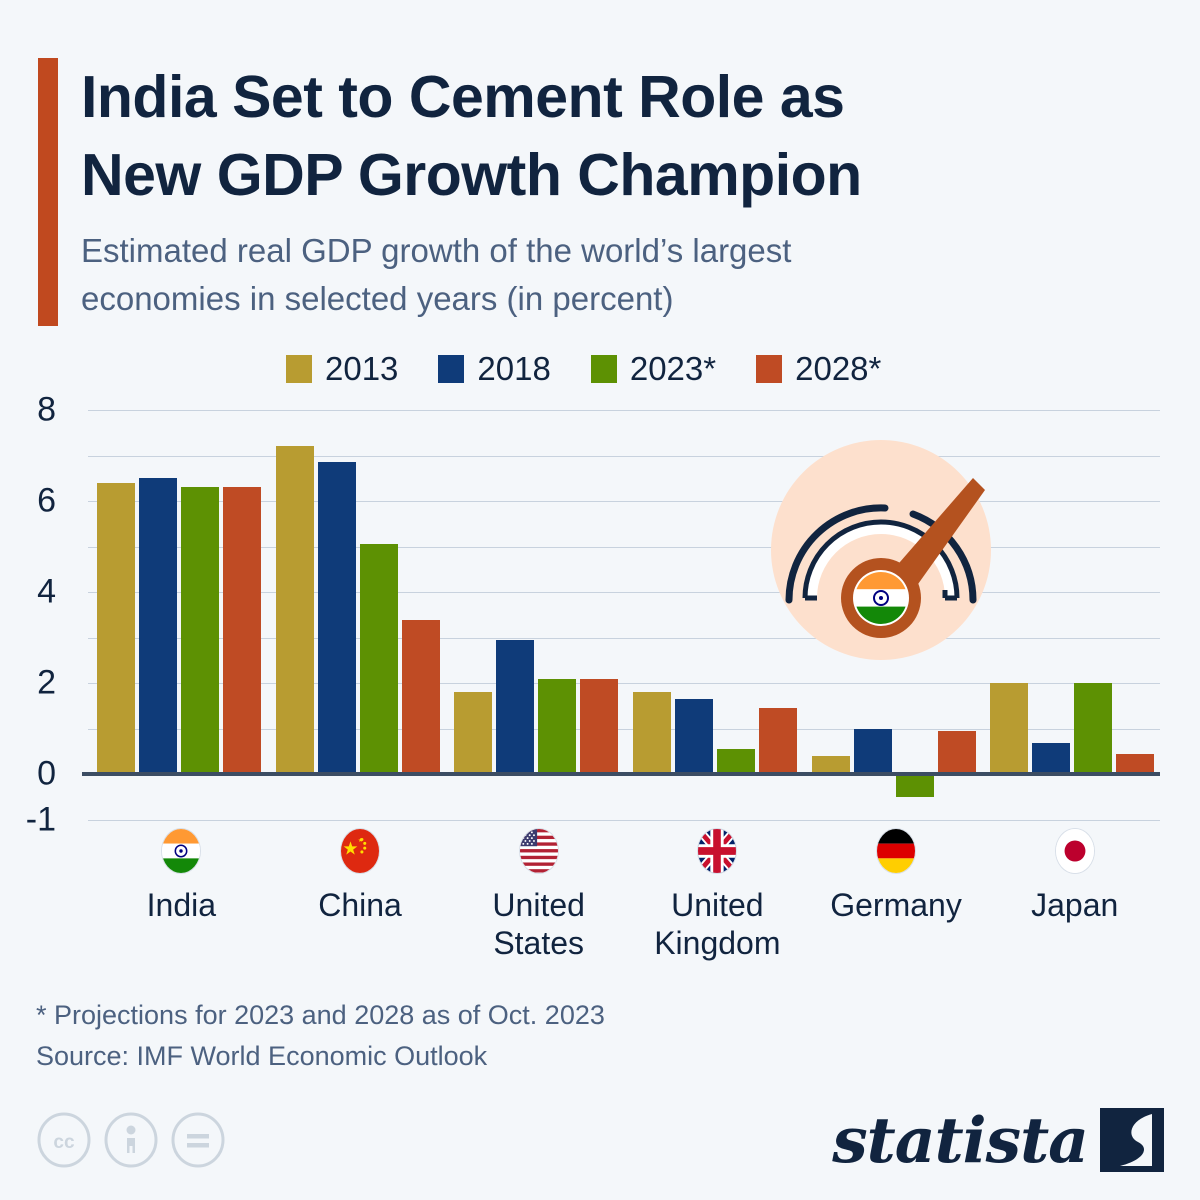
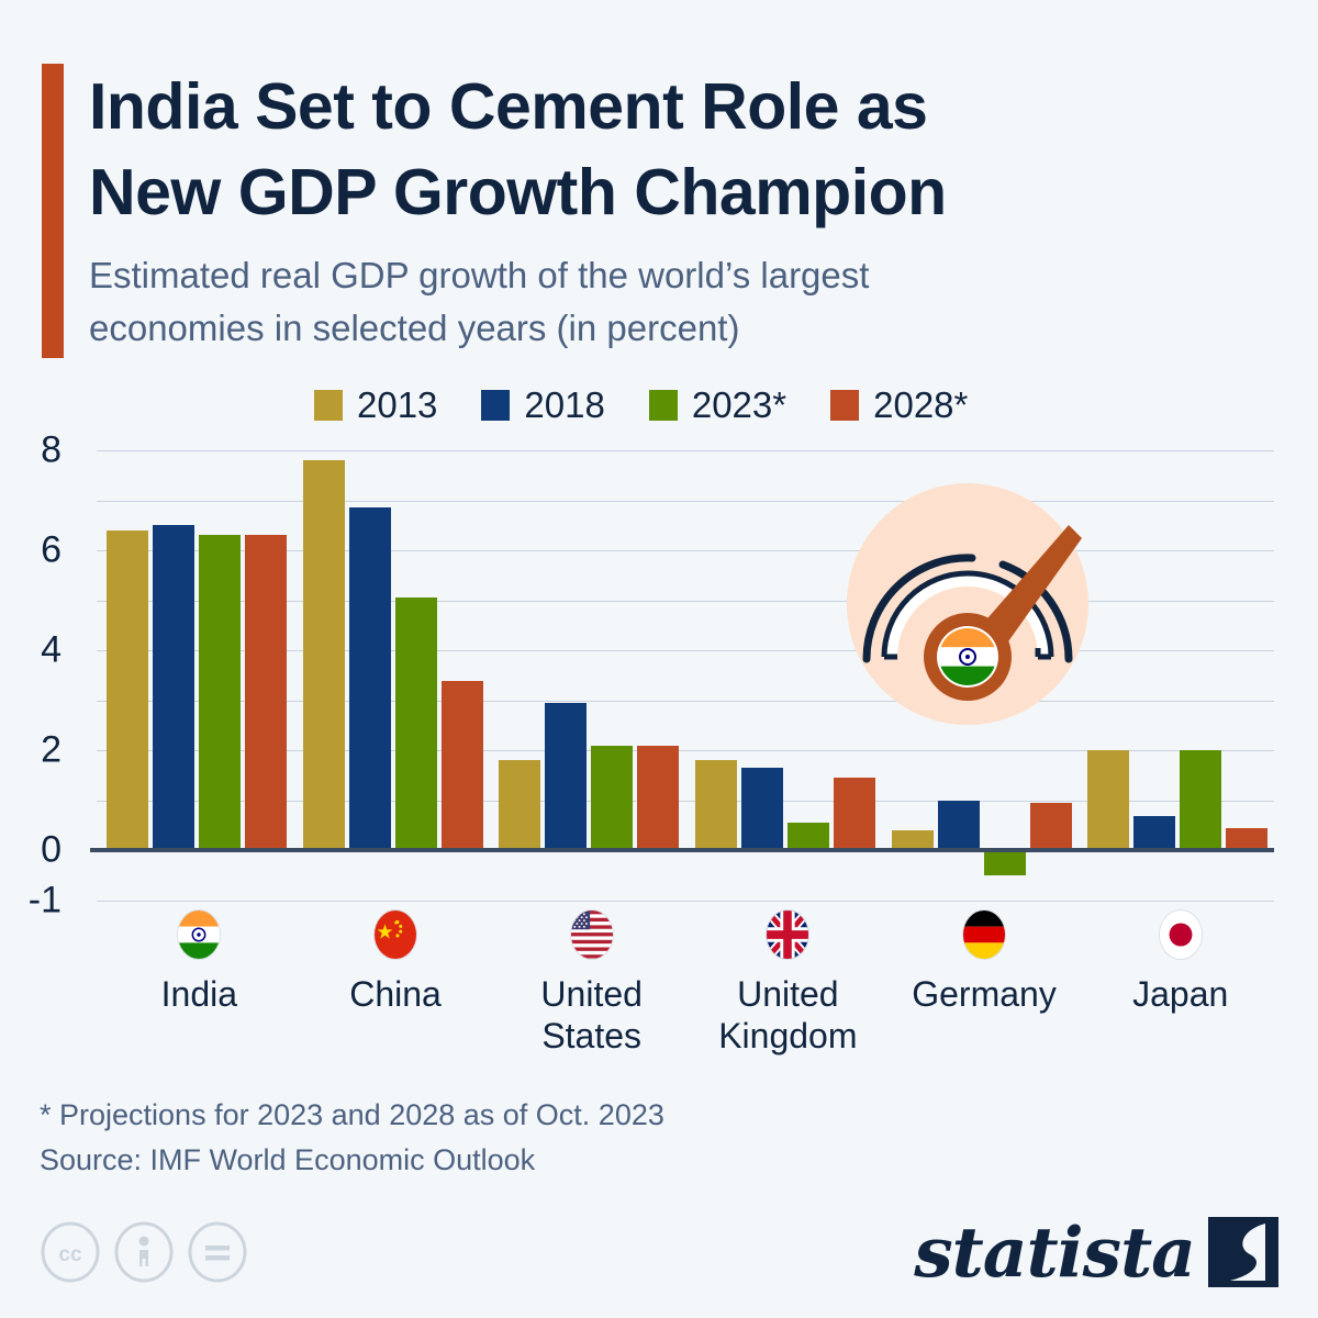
2013/China: 7.2 -> 7.8
